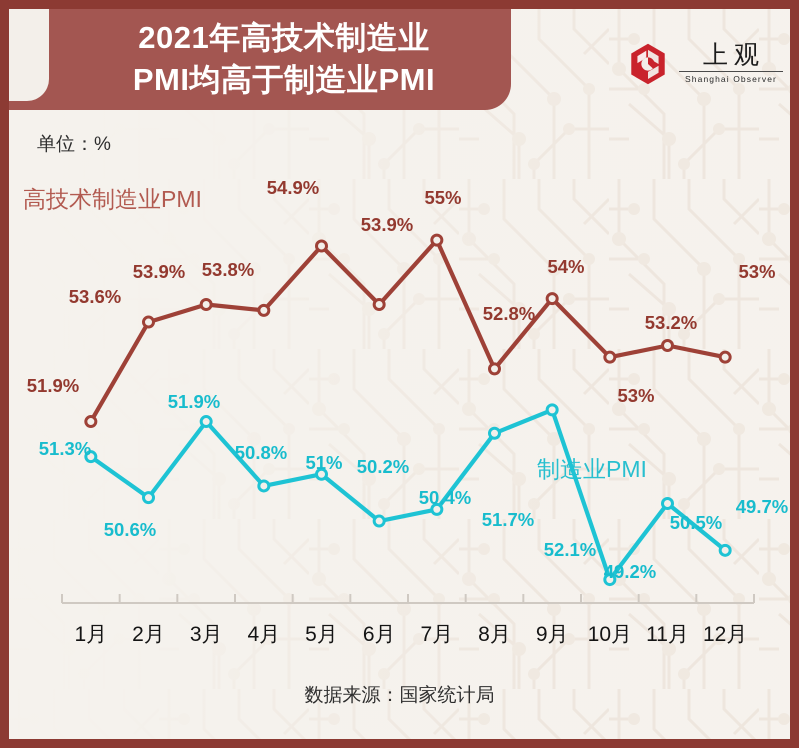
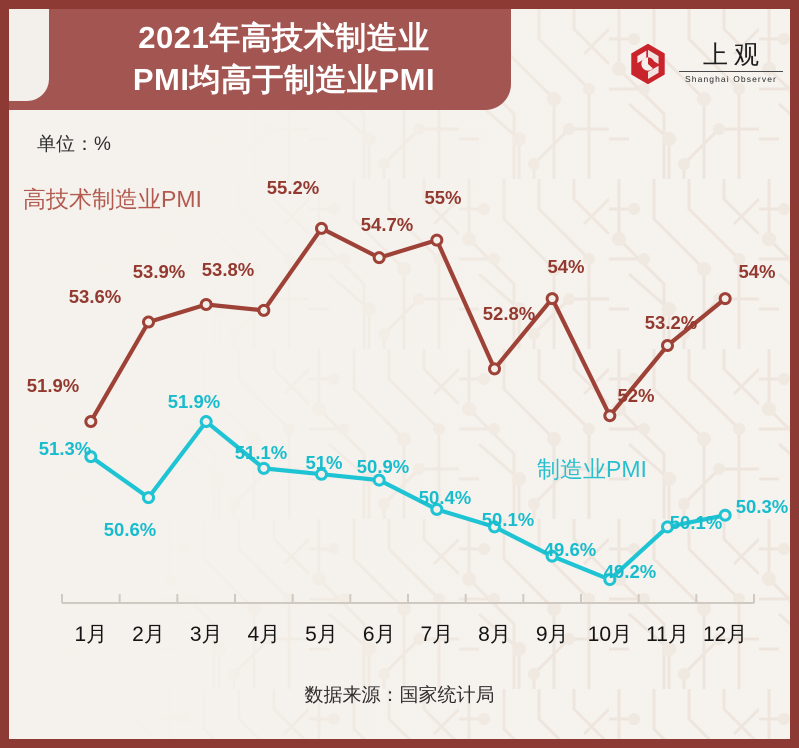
制造业PMI/4月: 50.8% -> 51.1%
高技术制造业PMI/5月: 54.9% -> 55.2%
高技术制造业PMI/6月: 53.9% -> 54.7%
制造业PMI/6月: 50.2% -> 50.9%
制造业PMI/8月: 51.7% -> 50.1%
制造业PMI/9月: 52.1% -> 49.6%
高技术制造业PMI/10月: 53% -> 52%
制造业PMI/11月: 50.5% -> 50.1%
高技术制造业PMI/12月: 53% -> 54%
制造业PMI/12月: 49.7% -> 50.3%
